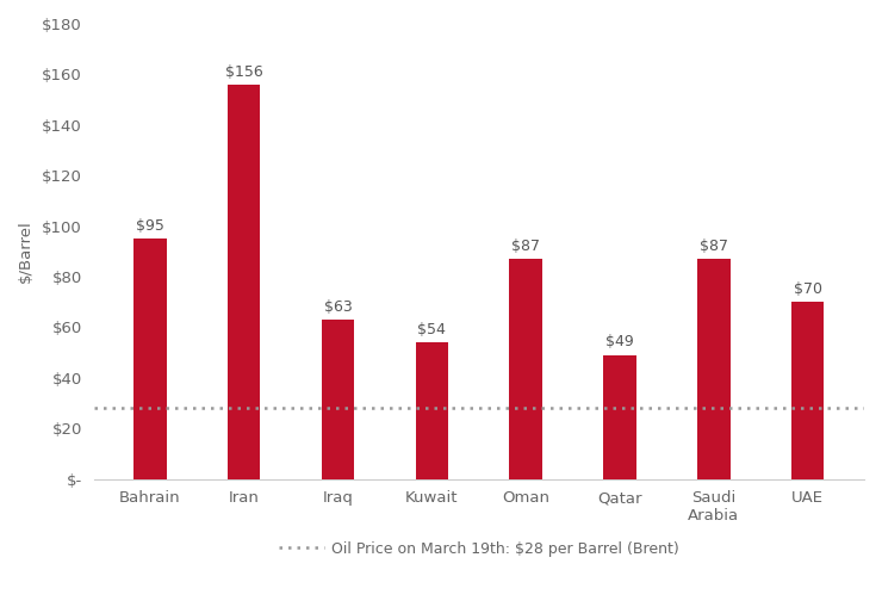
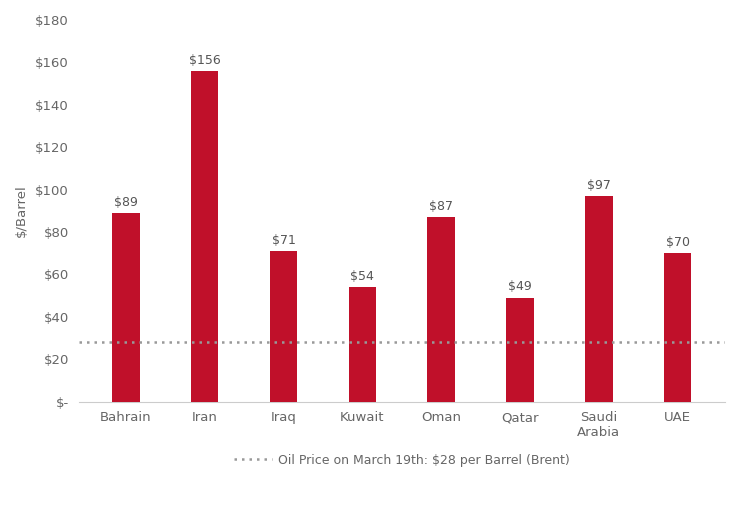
Bahrain: $95 -> $89
Iraq: $63 -> $71
Saudi Arabia: $87 -> $97
